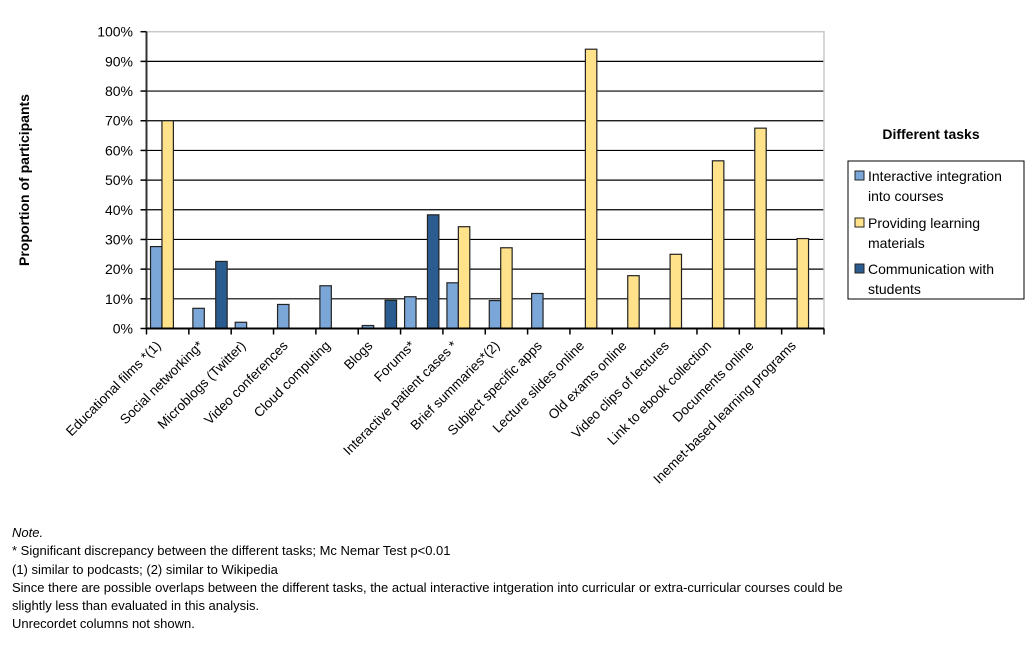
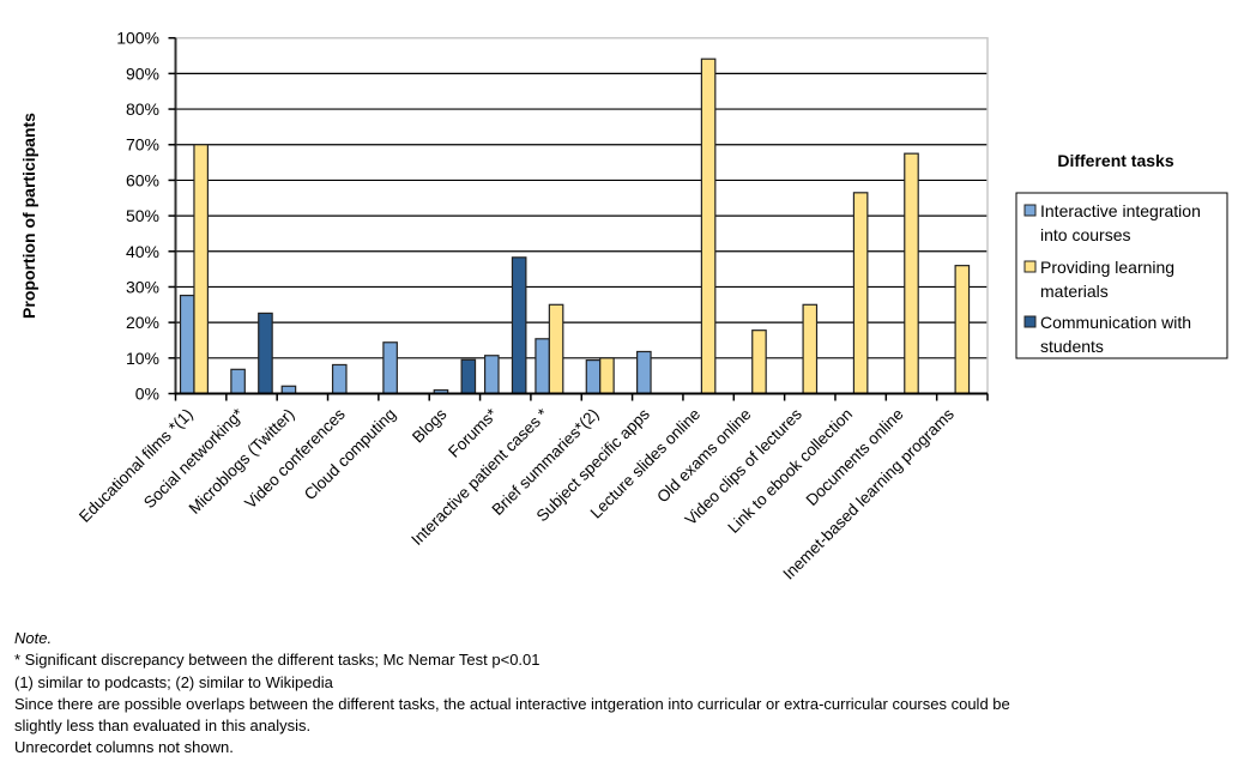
Providing learning materials/Interactive patient cases *: 34% -> 25%
Providing learning materials/Brief summaries*(2): 27% -> 10%
Providing learning materials/Inemet-based learning programs: 30% -> 36%
